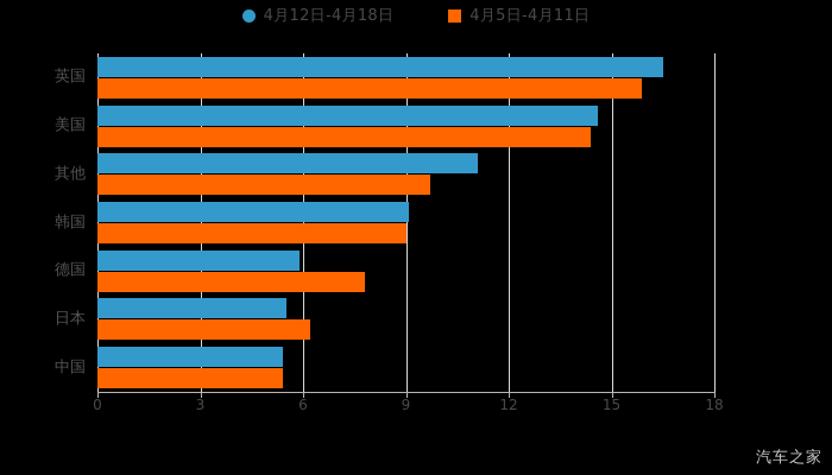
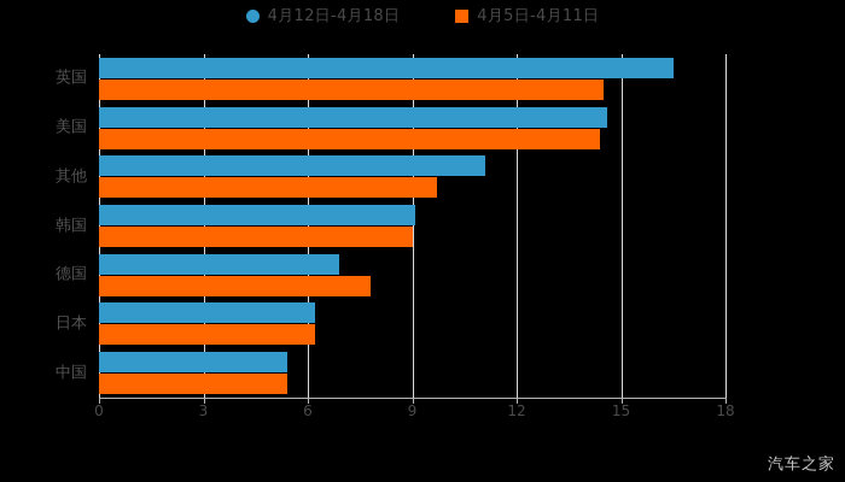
4月5日-4月11日/英国: 15.9 -> 14.5
4月12日-4月18日/德国: 5.9 -> 6.9
4月12日-4月18日/日本: 5.5 -> 6.2
